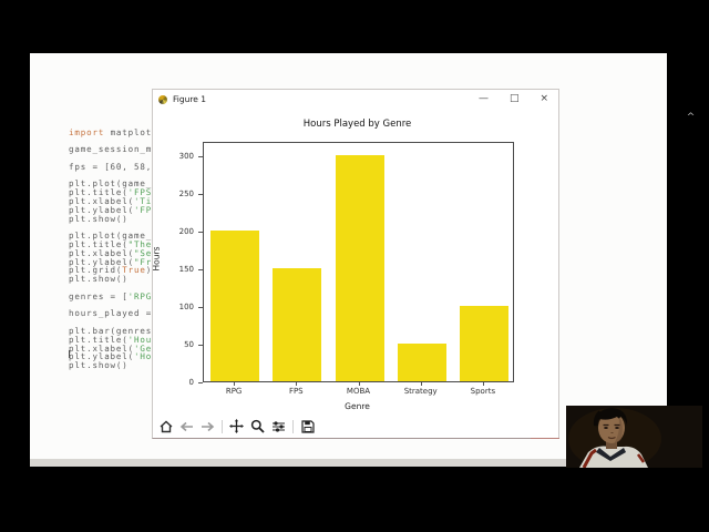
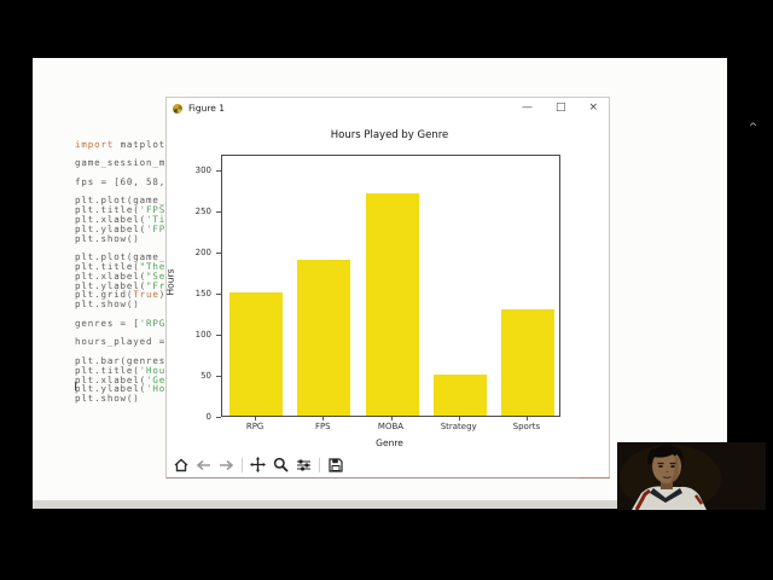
RPG: 200 -> 150
FPS: 150 -> 190
MOBA: 300 -> 270
Sports: 100 -> 130
